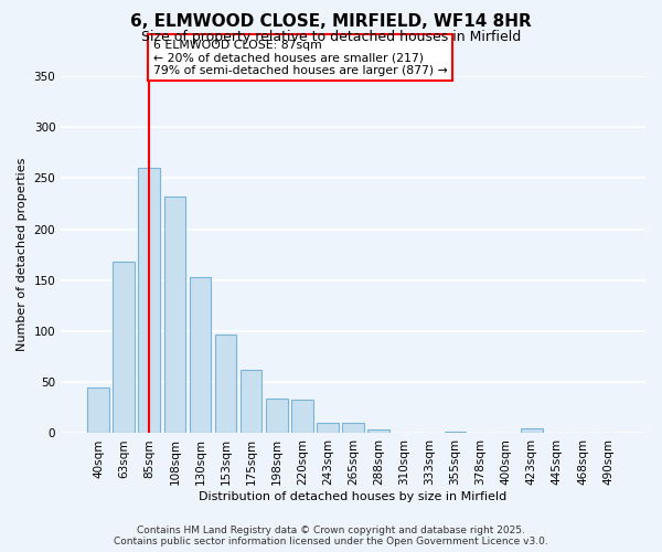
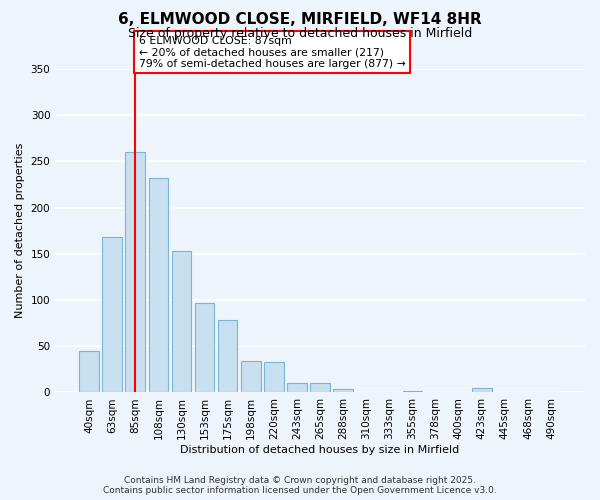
175sqm: 62 -> 78
